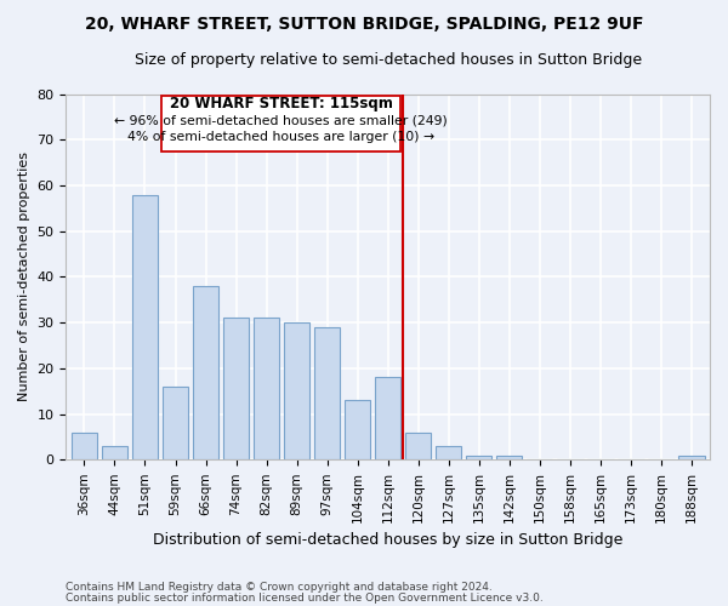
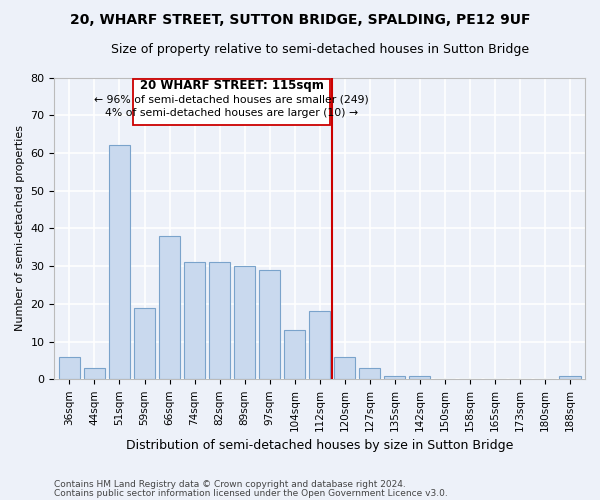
51sqm: 58 -> 62
59sqm: 16 -> 19
